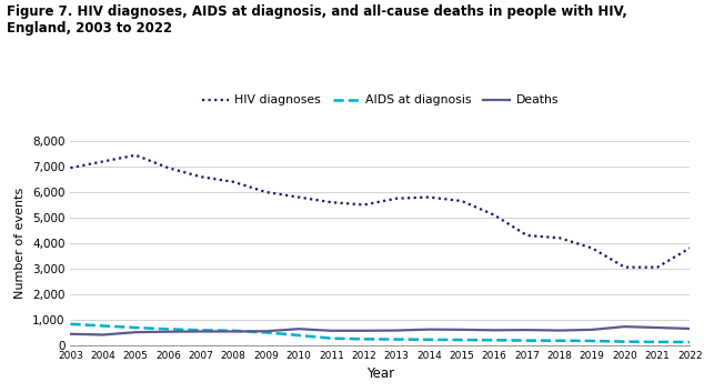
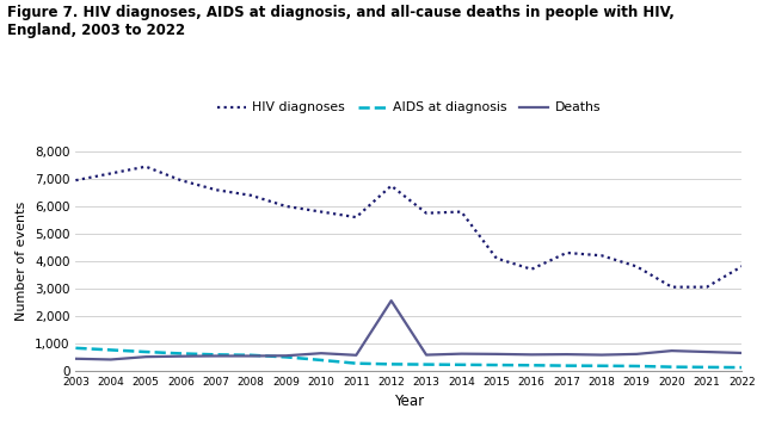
HIV diagnoses/2012: 5,500 -> 6,750
Deaths/2012: 560 -> 2,550
HIV diagnoses/2015: 5,650 -> 4,100
HIV diagnoses/2016: 5,100 -> 3,700
